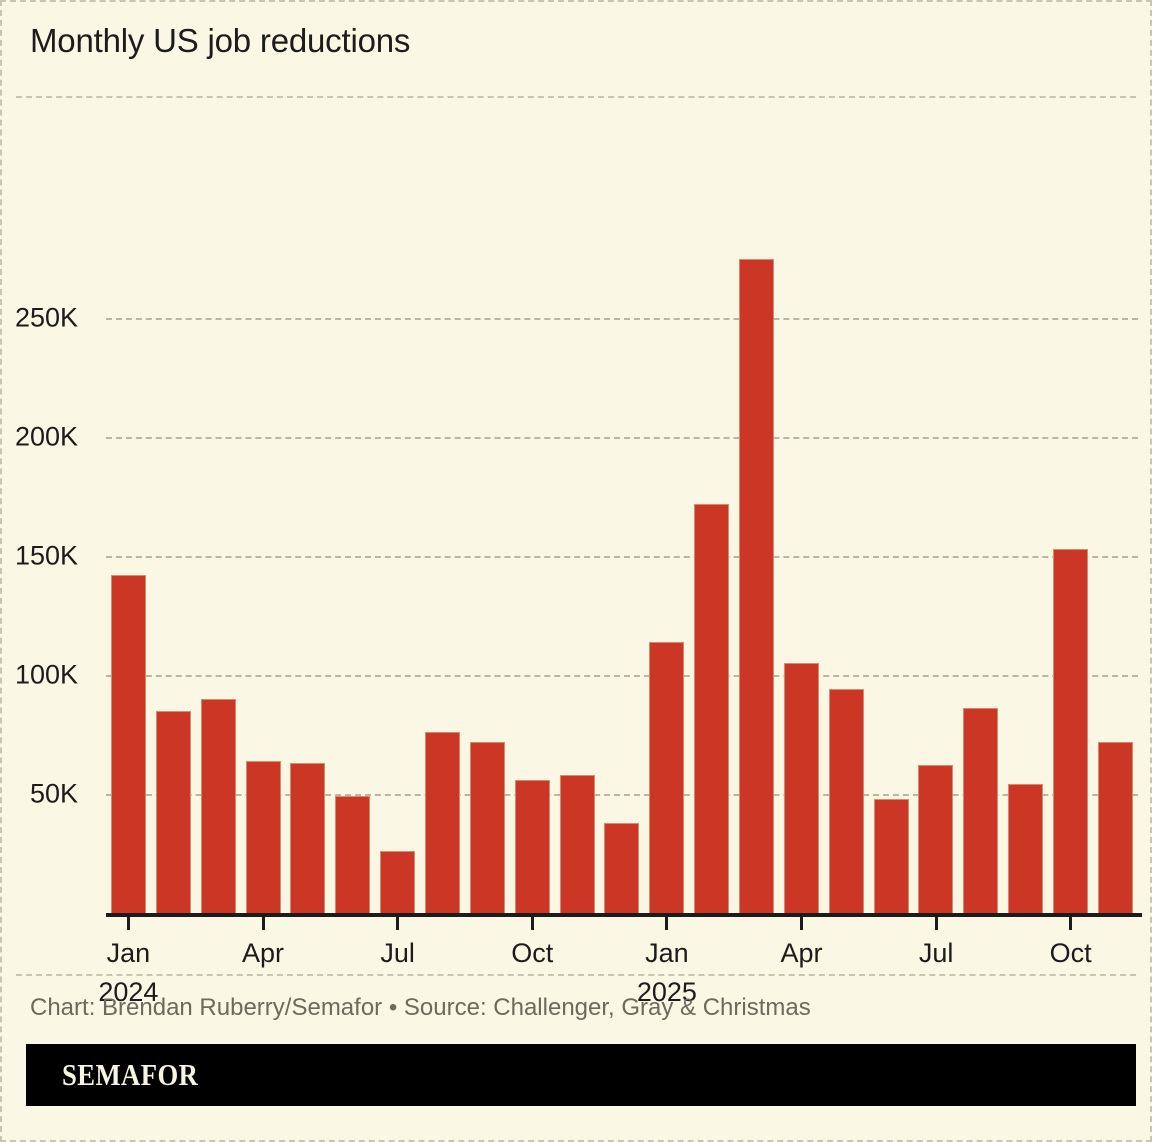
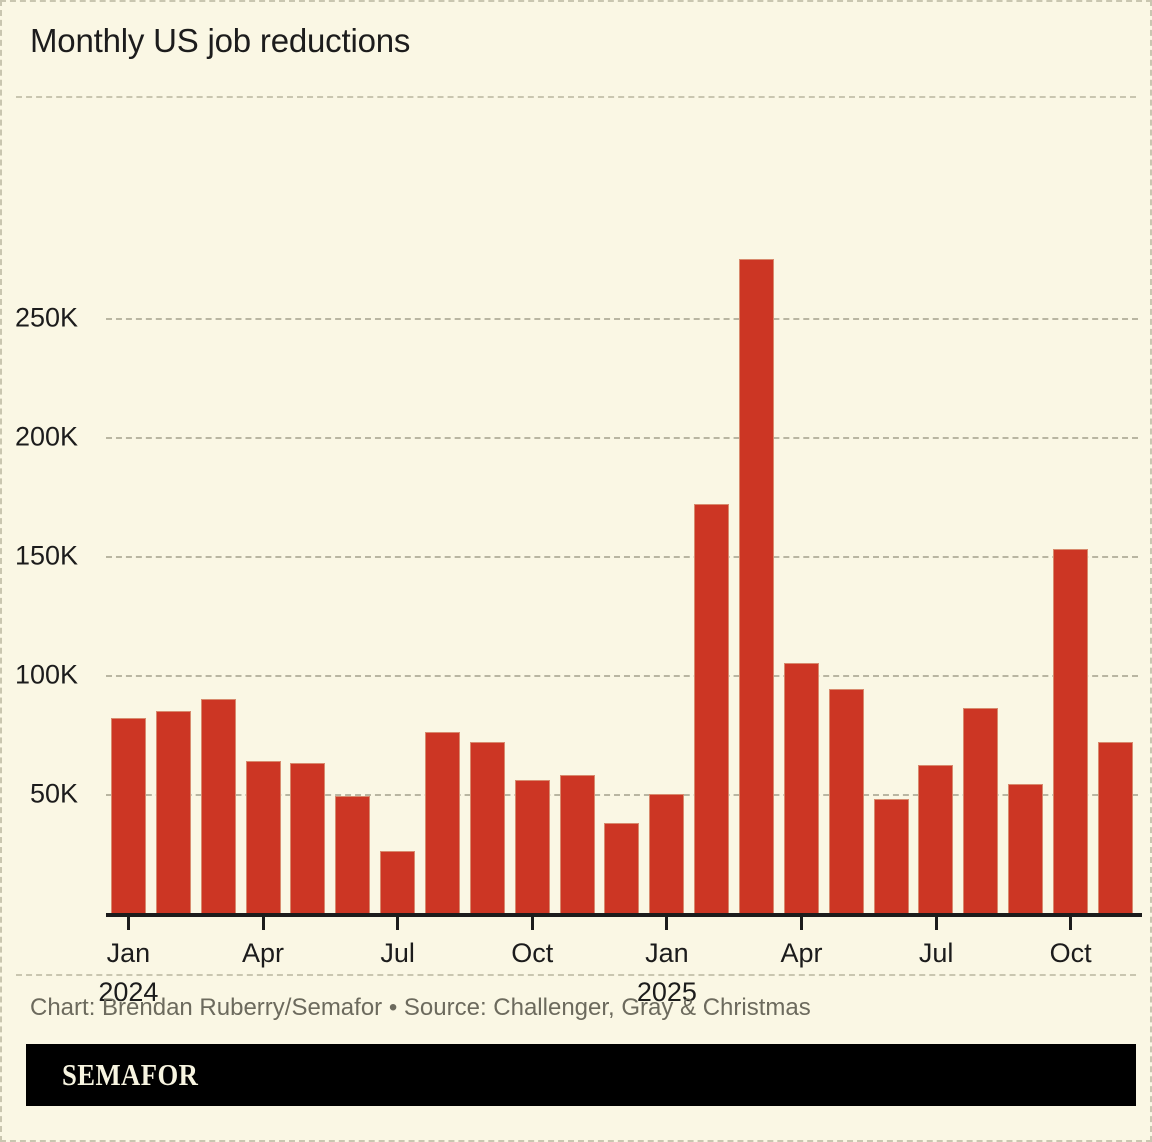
Jan 2024: 142K -> 82K
Jan 2025: 114K -> 50K
